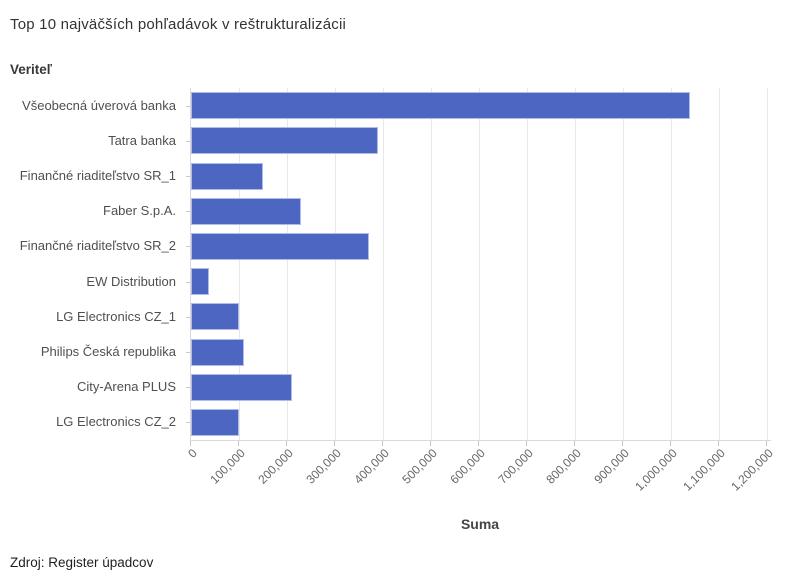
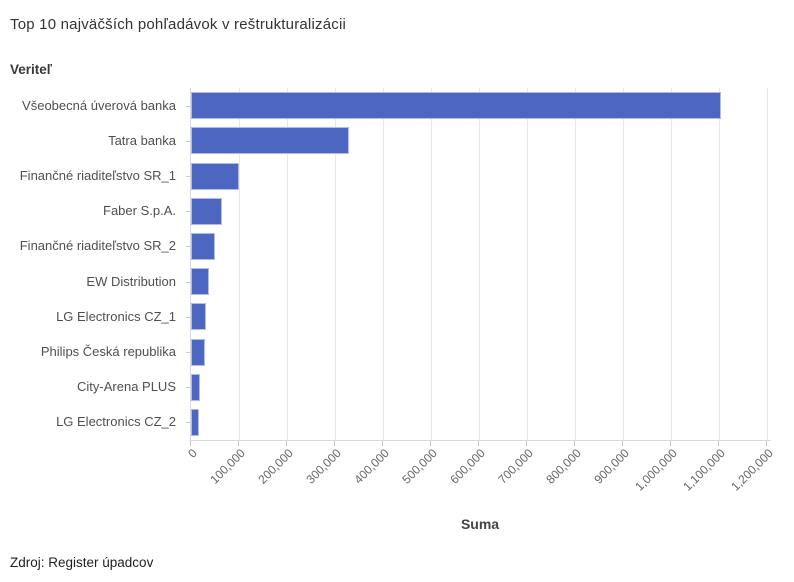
Všeobecná úverová banka: 1040000 -> 1100000
Tatra banka: 390000 -> 330000
Finančné riaditeľstvo SR_1: 150000 -> 100000
Faber S.p.A.: 230000 -> 60000
Finančné riaditeľstvo SR_2: 370000 -> 50000
LG Electronics CZ_1: 100000 -> 30000
Philips Česká republika: 110000 -> 30000
City-Arena PLUS: 210000 -> 20000
LG Electronics CZ_2: 100000 -> 20000
